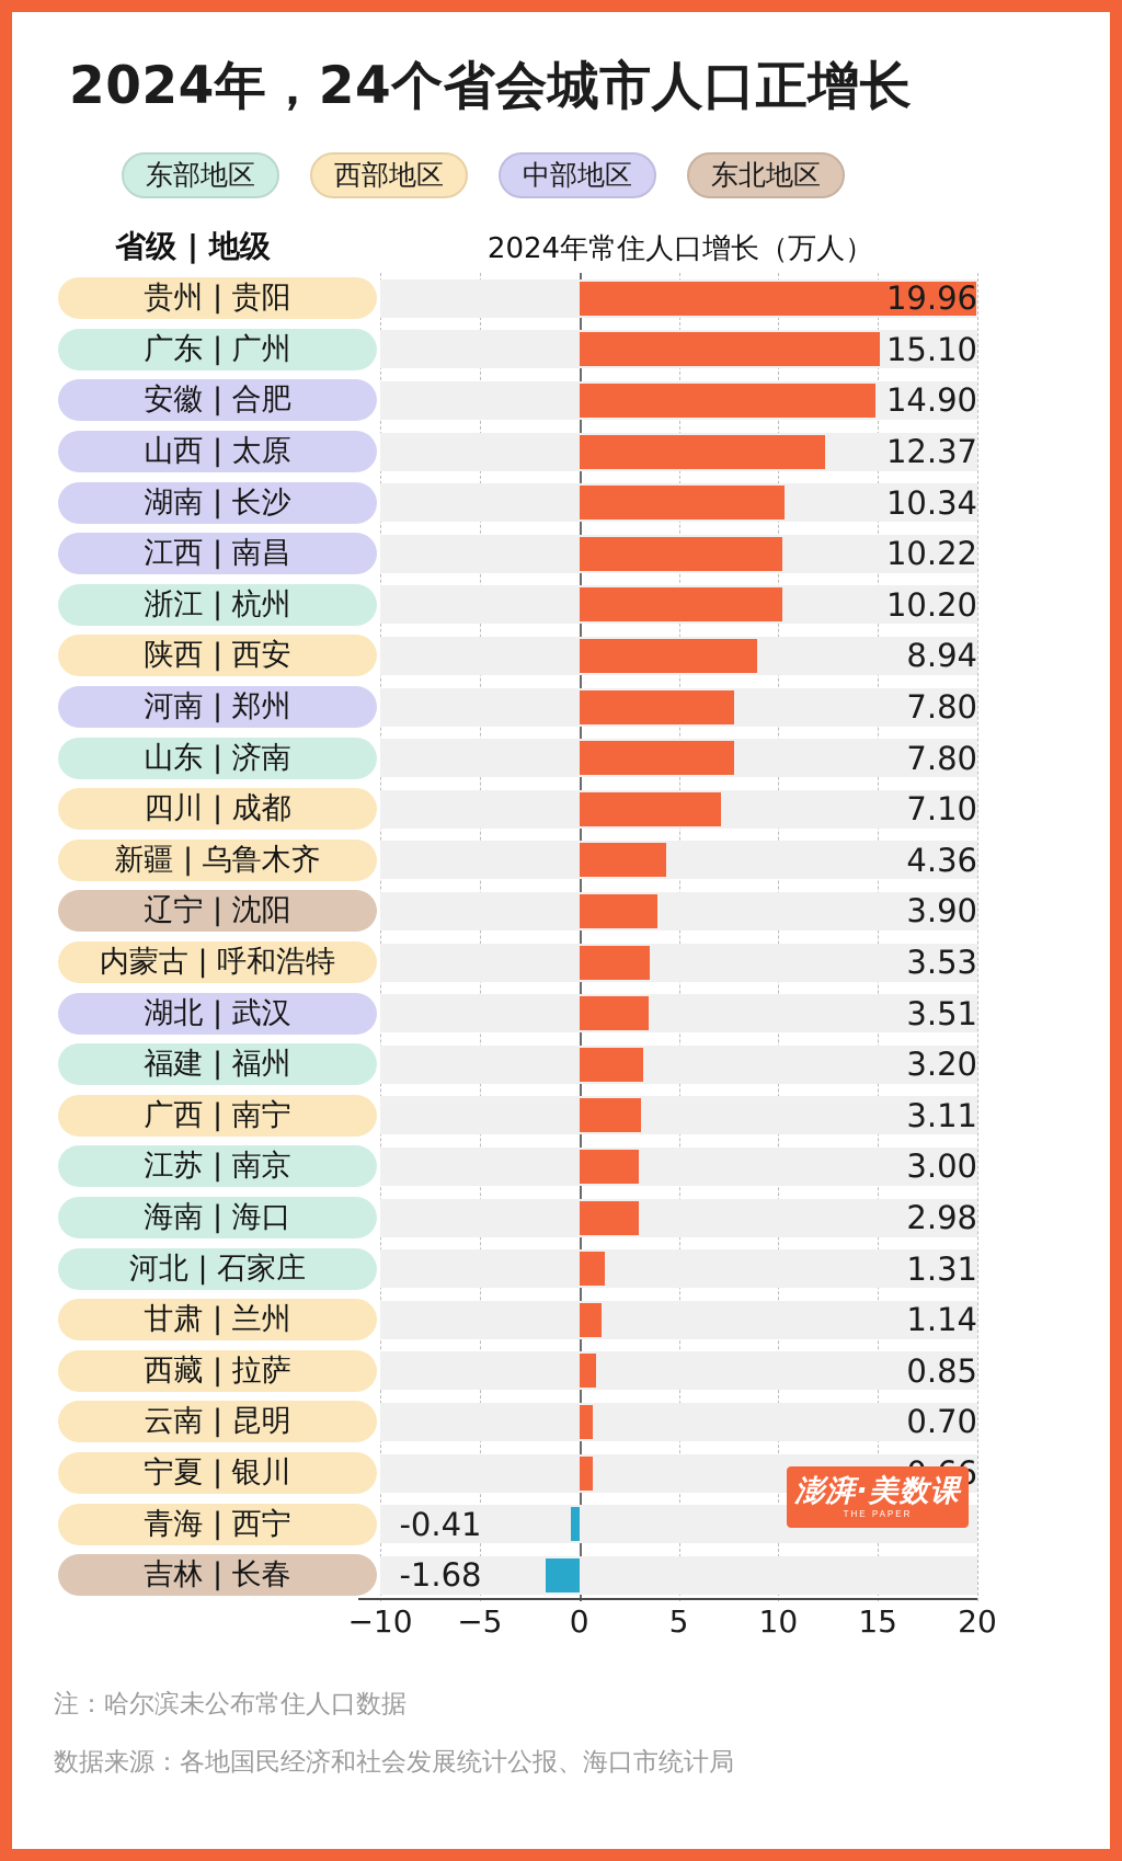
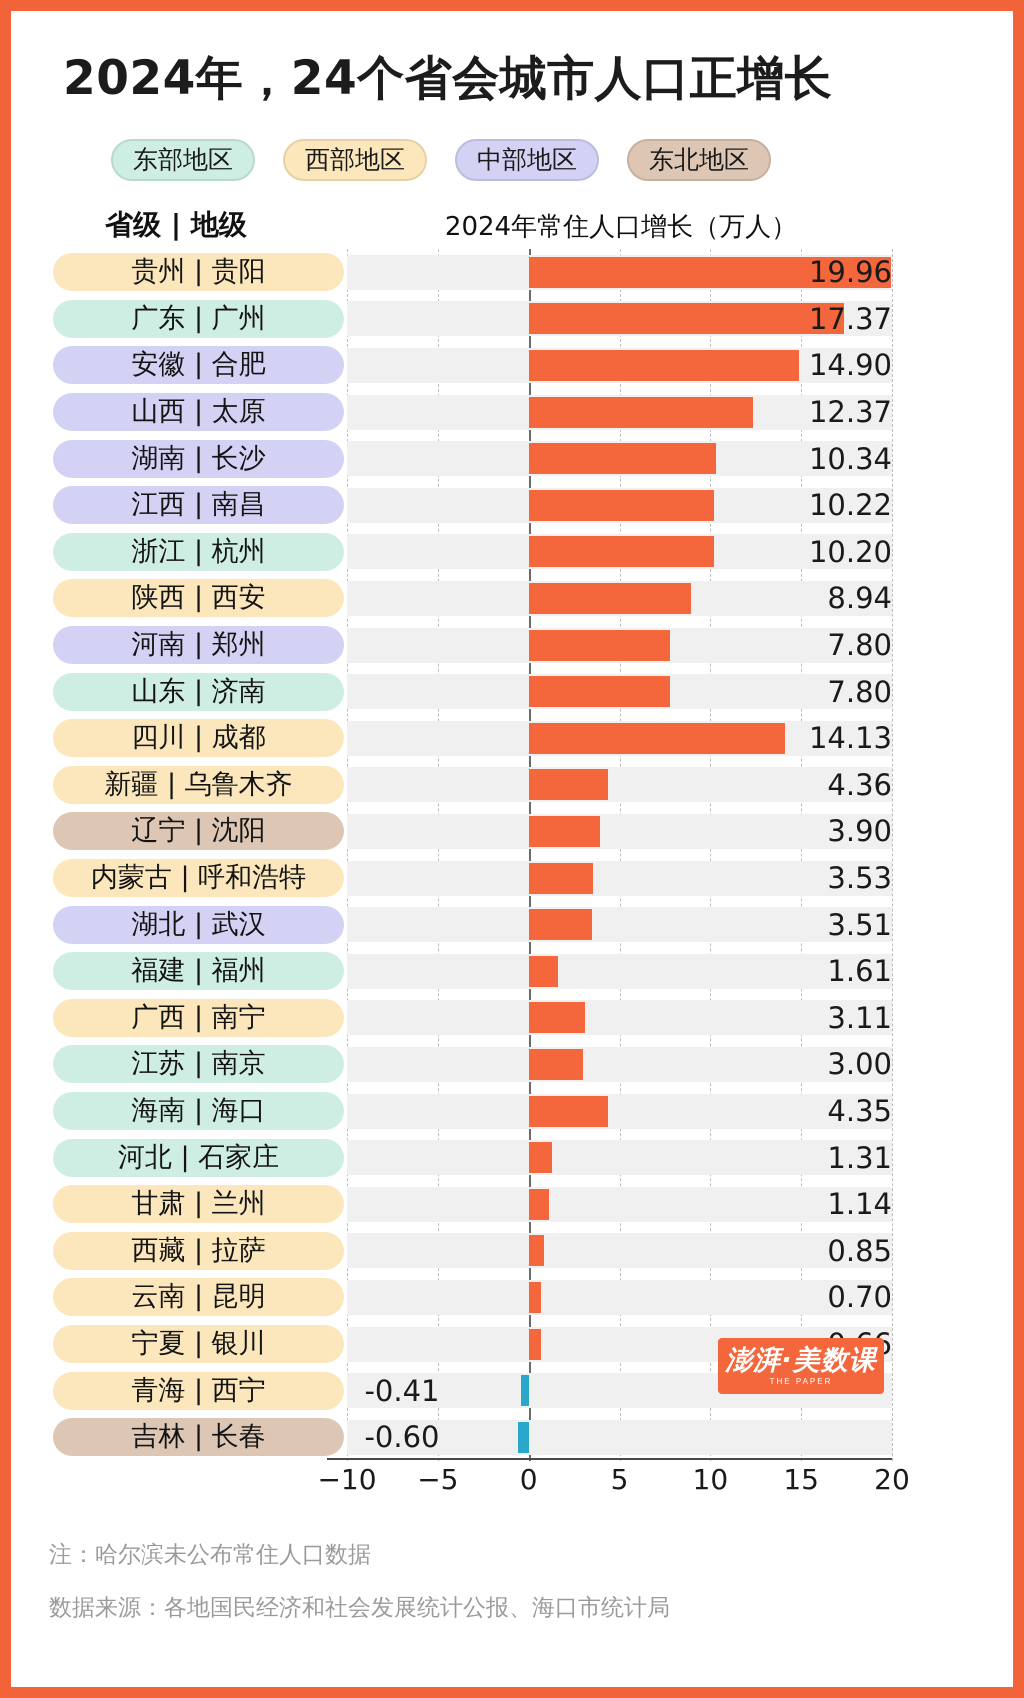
广东 | 广州: 15.10 -> 17.37
四川 | 成都: 7.10 -> 14.13
福建 | 福州: 3.20 -> 1.61
海南 | 海口: 2.98 -> 4.35
吉林 | 长春: -1.68 -> -0.60
